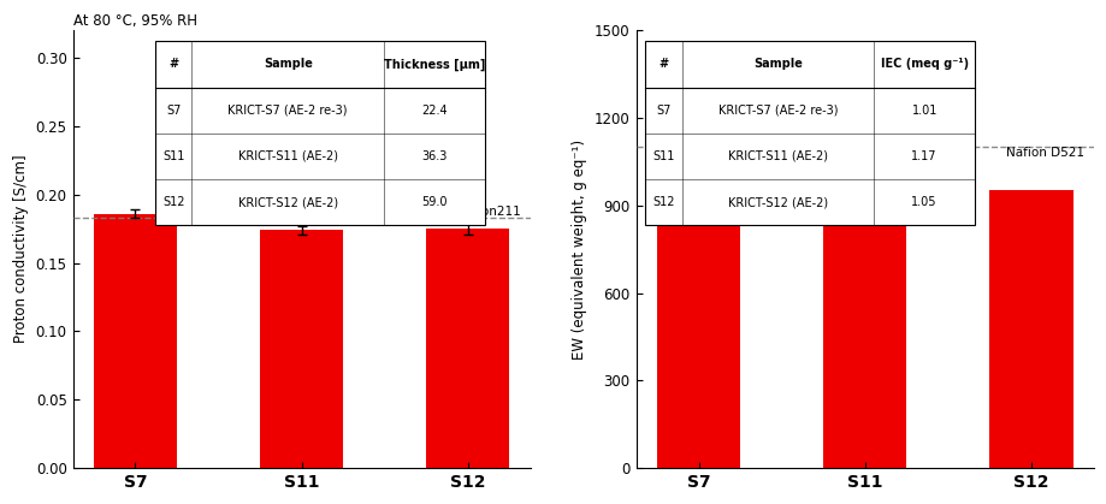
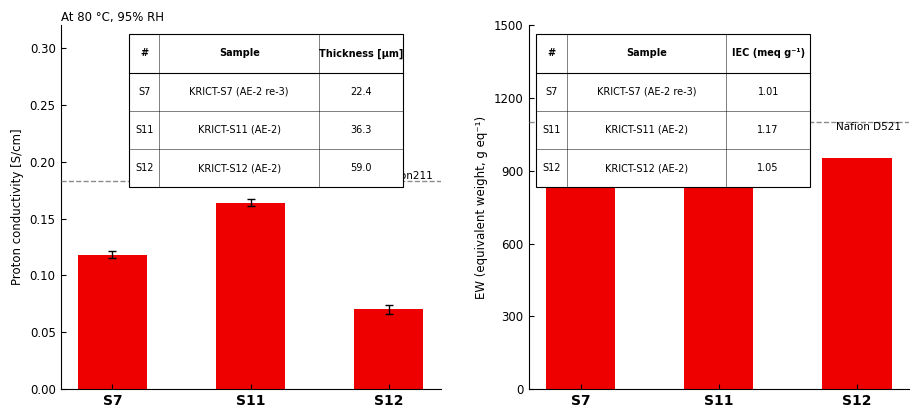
At 80 °C, 95% RH/S7: 0.186 -> 0.118
At 80 °C, 95% RH/S11: 0.174 -> 0.164
At 80 °C, 95% RH/S12: 0.175 -> 0.070
